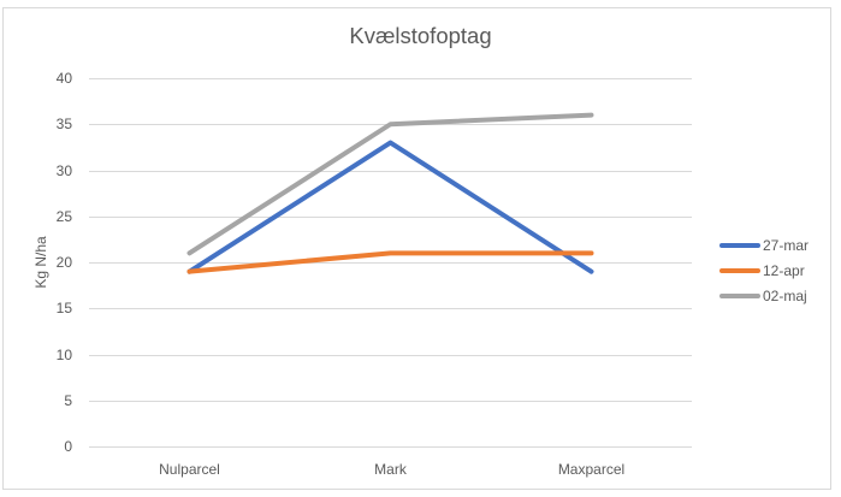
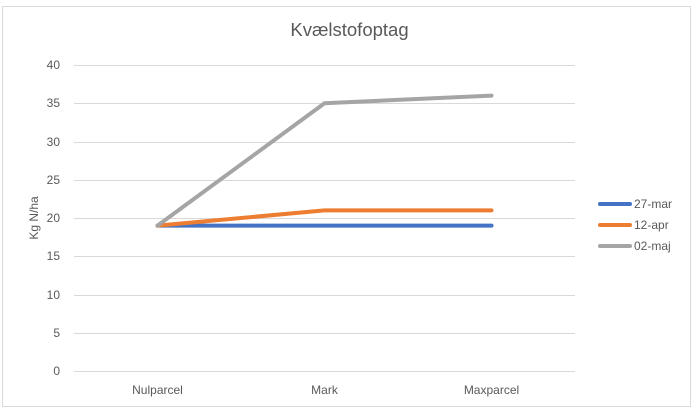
02-maj/Nulparcel: 21 -> 19
27-mar/Mark: 33 -> 19
